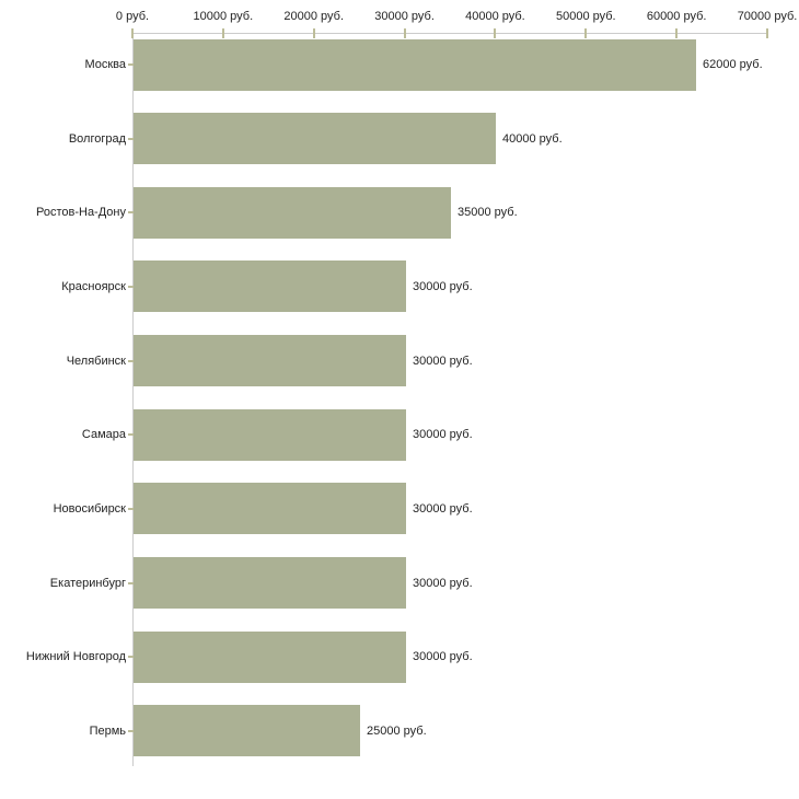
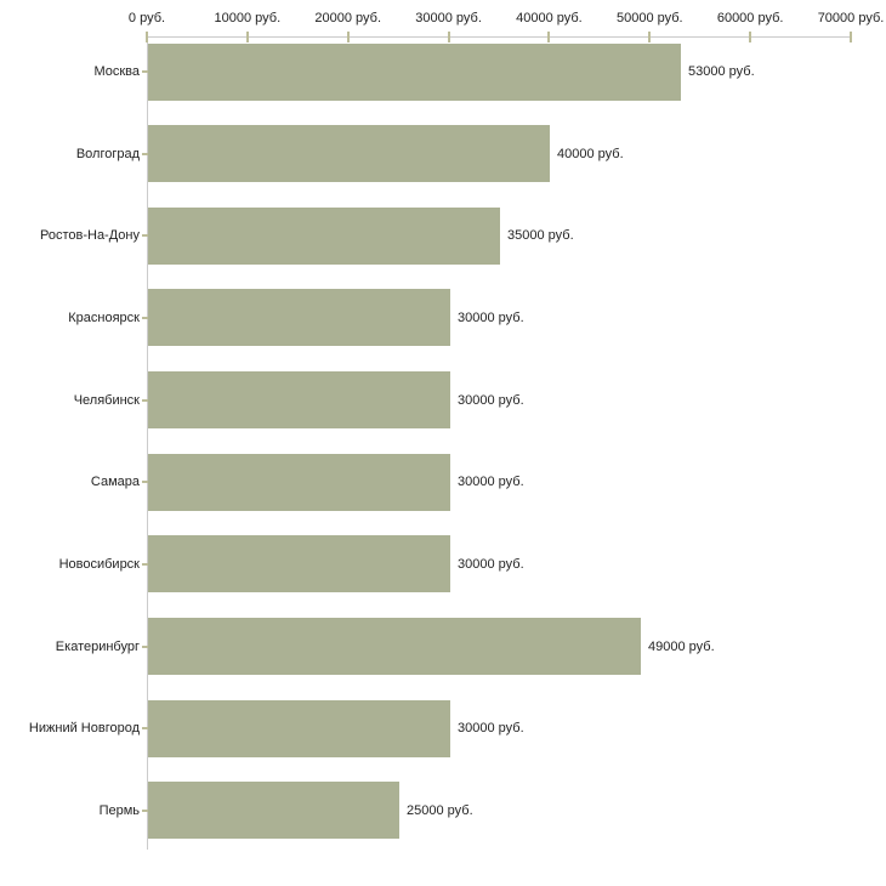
Москва: 62000 -> 53000
Екатеринбург: 30000 -> 49000
